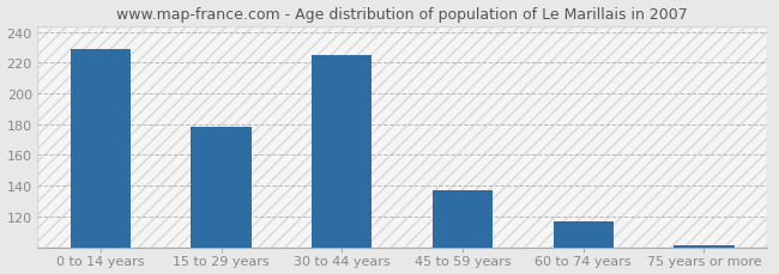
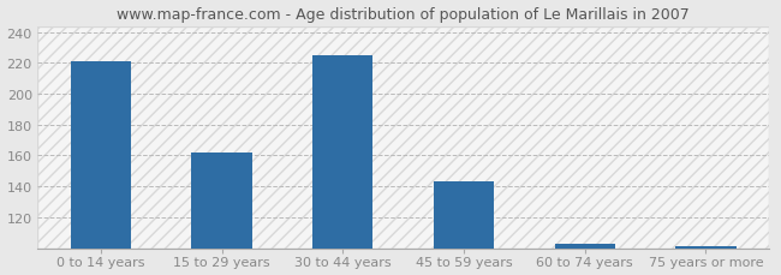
0 to 14 years: 229 -> 221
15 to 29 years: 178 -> 162
45 to 59 years: 137 -> 143
60 to 74 years: 117 -> 103
